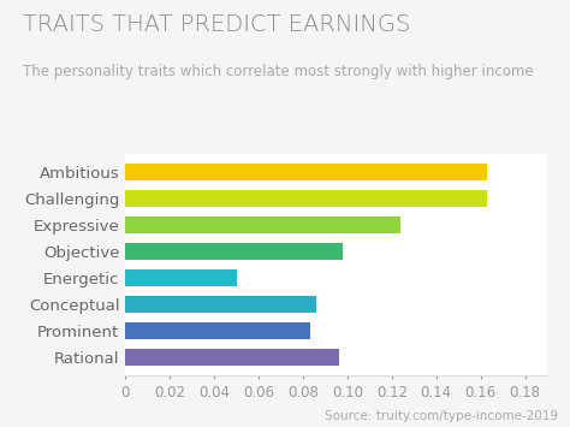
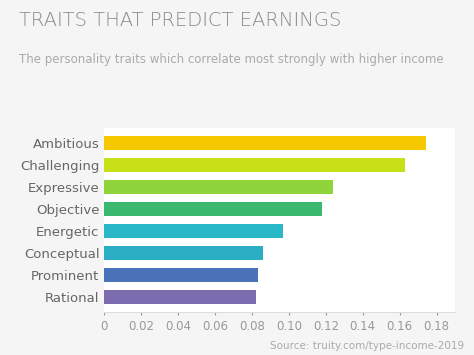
Ambitious: 0.163 -> 0.174
Objective: 0.098 -> 0.118
Energetic: 0.050 -> 0.097
Rational: 0.096 -> 0.082
